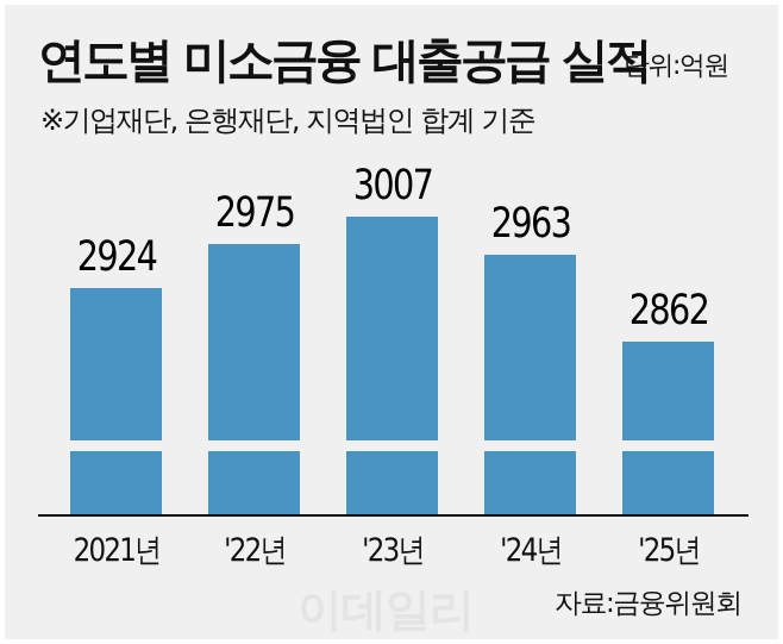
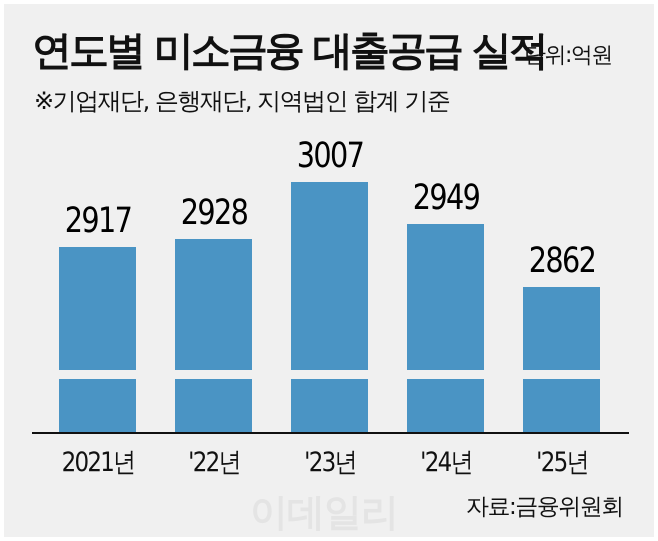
2021년: 2924 -> 2917
'22년: 2975 -> 2928
'24년: 2963 -> 2949
